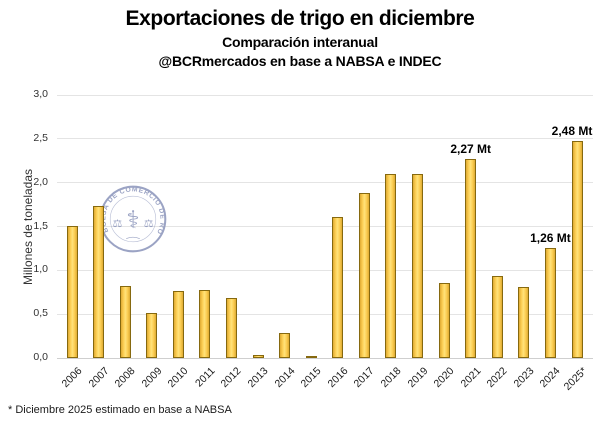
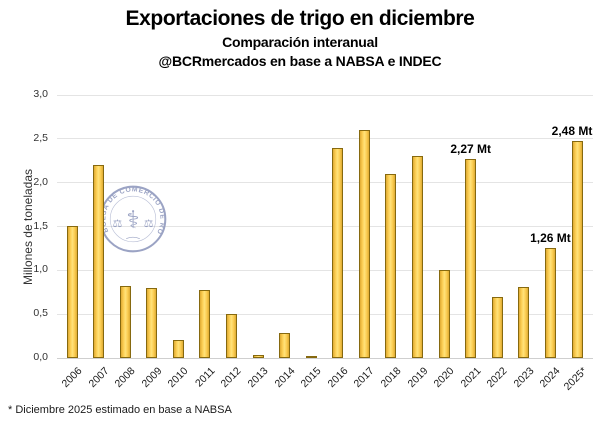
2007: 1,7 -> 2,2
2009: 0,5 -> 0,8
2010: 0,8 -> 0,2
2012: 0,7 -> 0,5
2016: 1,6 -> 2,4
2017: 1,9 -> 2,6
2019: 2,1 -> 2,3
2020: 0,8 -> 1,0
2022: 0,9 -> 0,7
